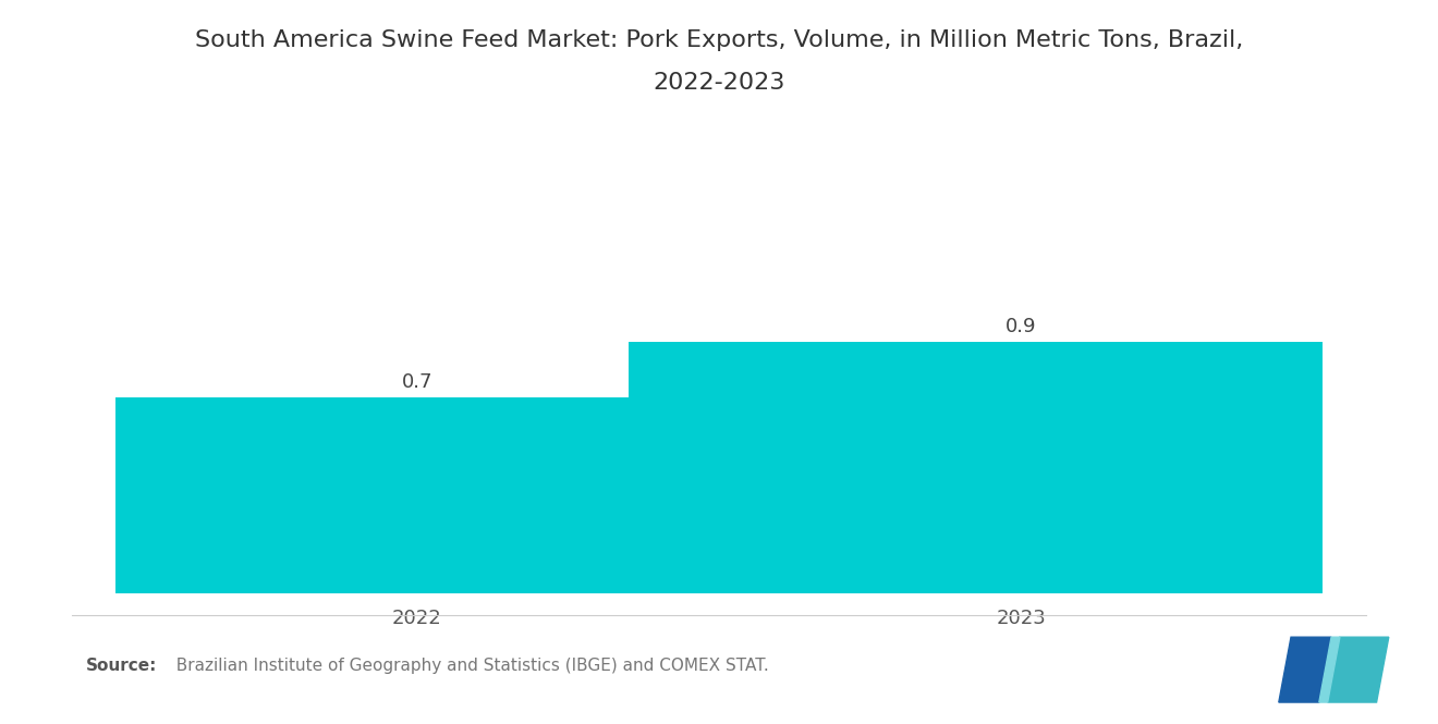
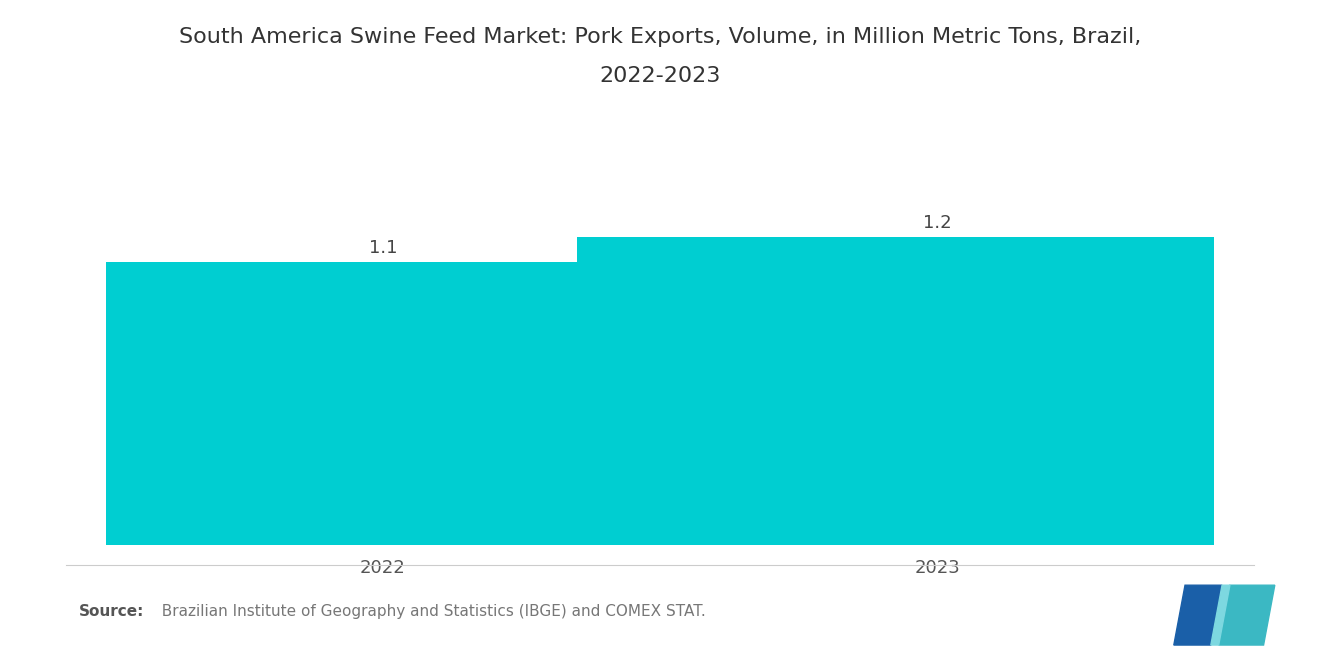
2022: 0.7 -> 1.1
2023: 0.9 -> 1.2
